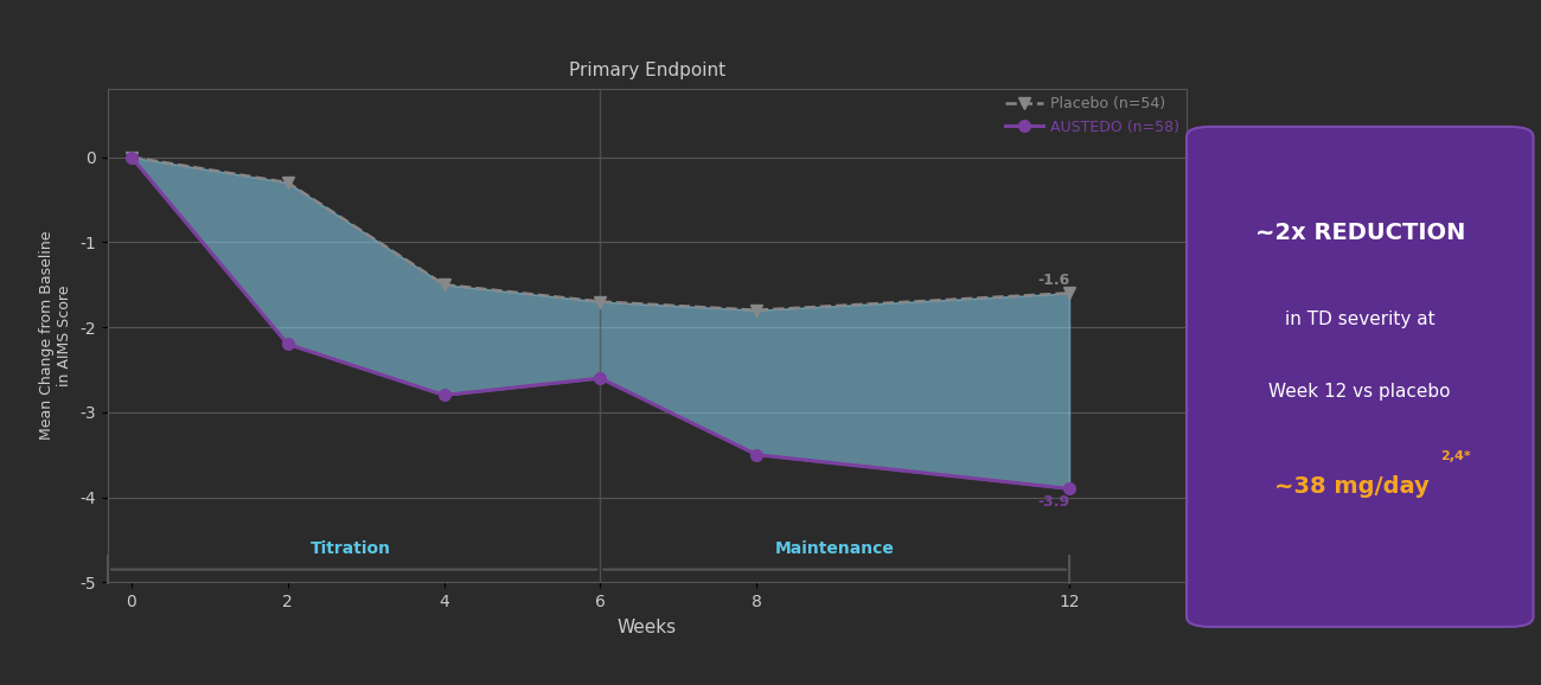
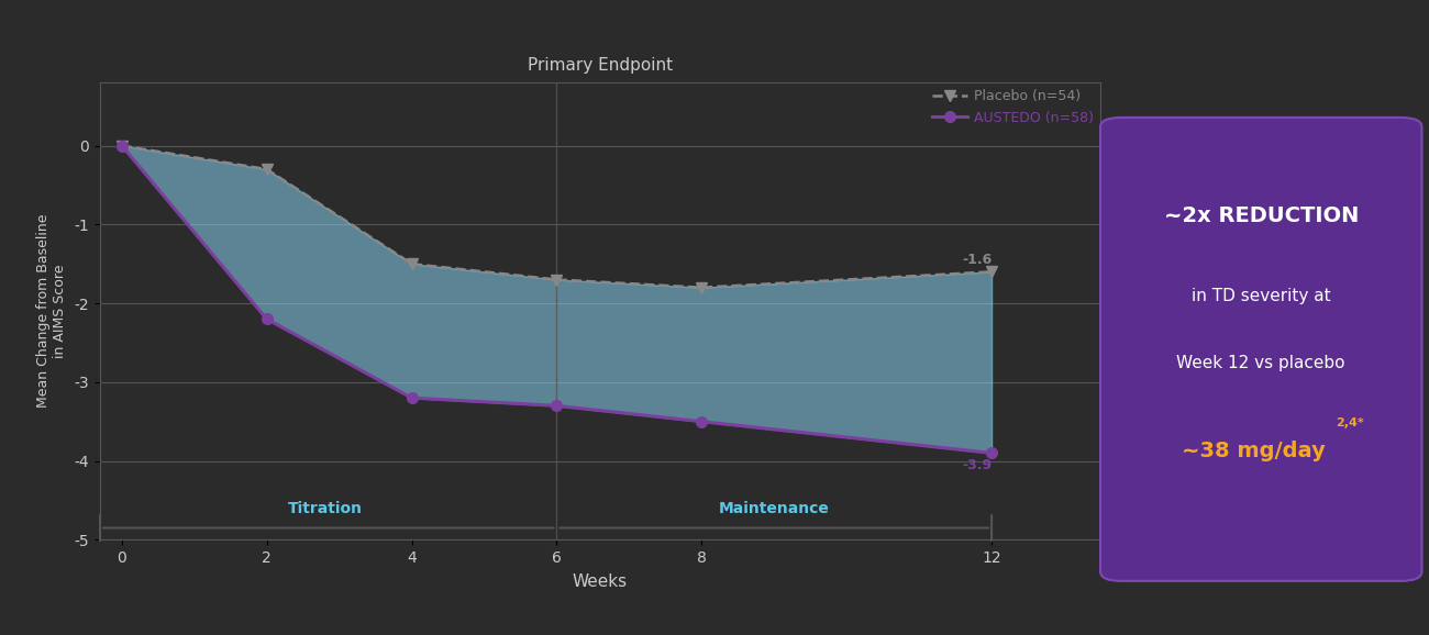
AUSTEDO (n=58)/4: -2.8 -> -3.2
AUSTEDO (n=58)/6: -2.6 -> -3.3
